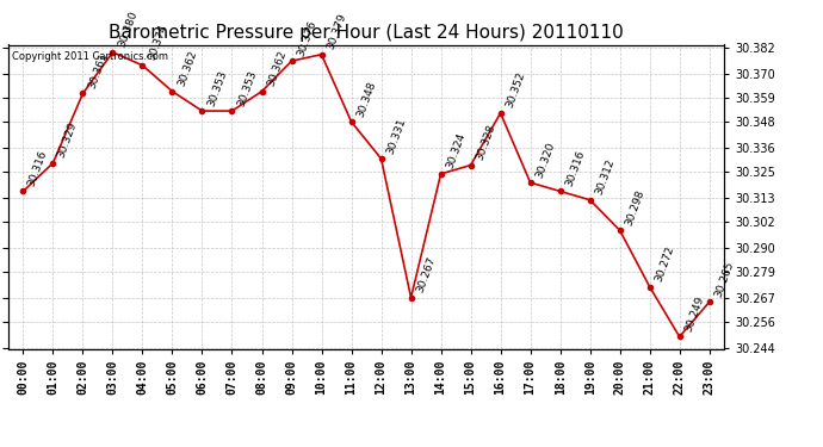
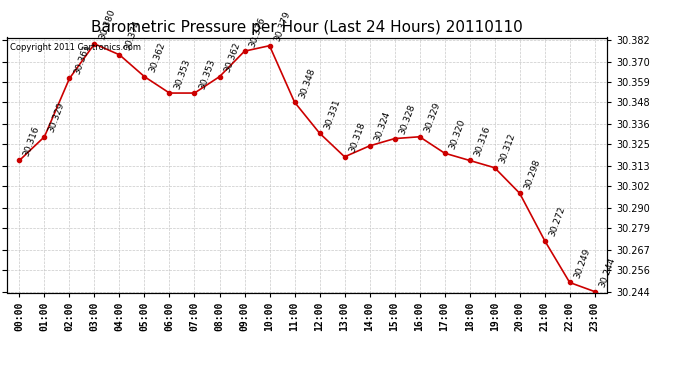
13:00: 30.267 -> 30.318
16:00: 30.352 -> 30.329
23:00: 30.265 -> 30.244
